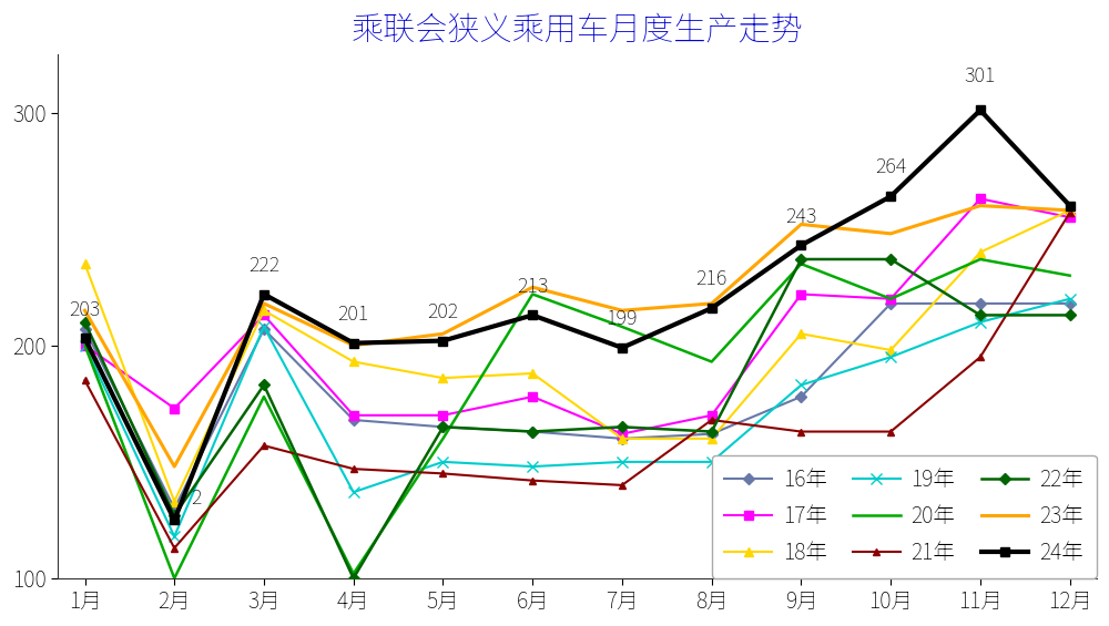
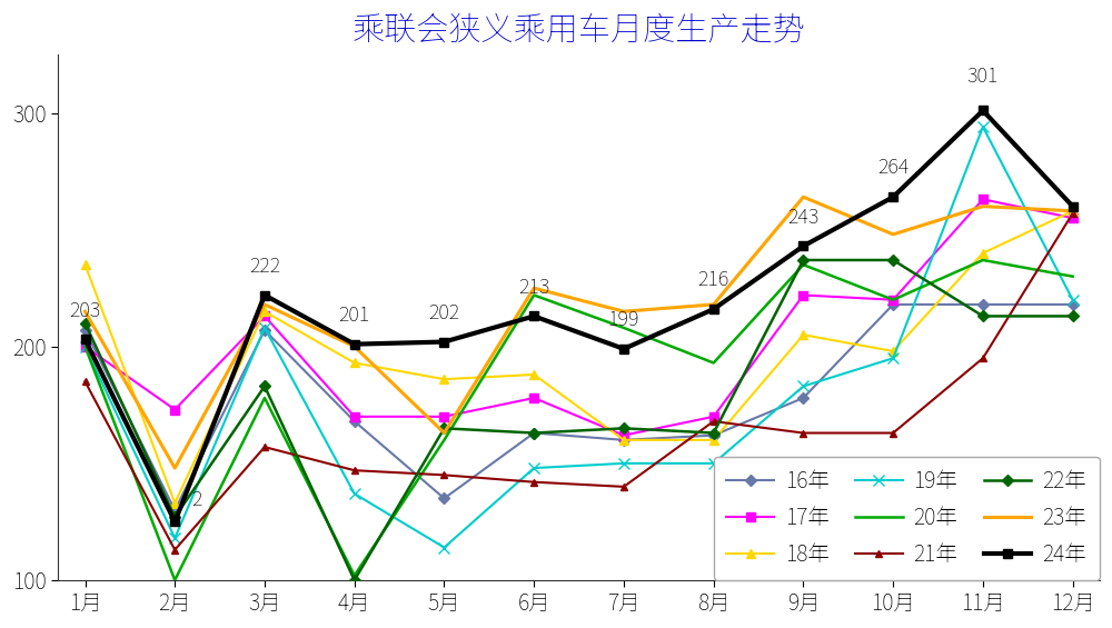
16年/5月: 165 -> 135
19年/5月: 150 -> 114
23年/5月: 205 -> 163
23年/9月: 252 -> 264
19年/11月: 210 -> 294
